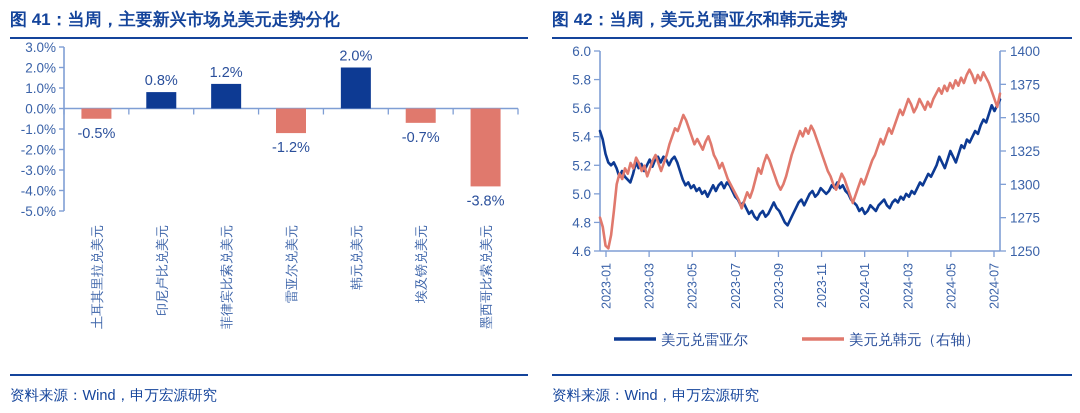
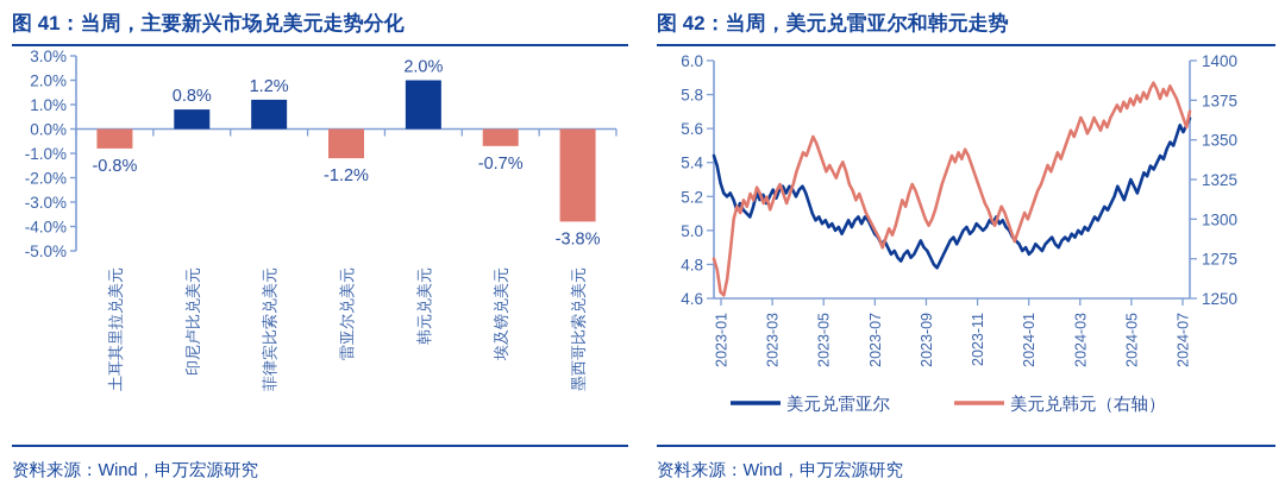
图 41：当周，主要新兴市场兑美元走势分化/土耳其里拉兑美元: -0.5% -> -0.8%
